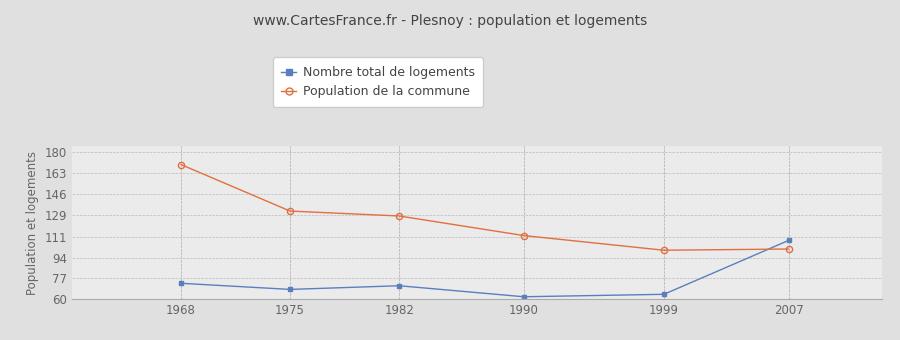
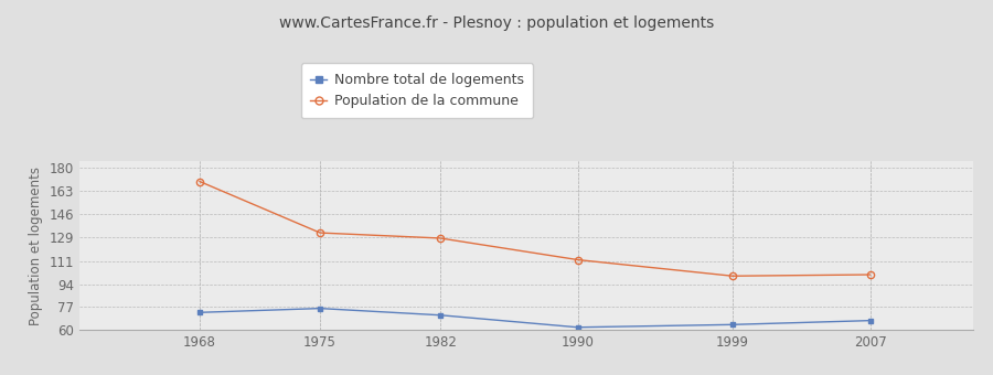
Nombre total de logements/1975: 68 -> 76
Nombre total de logements/2007: 108 -> 67
